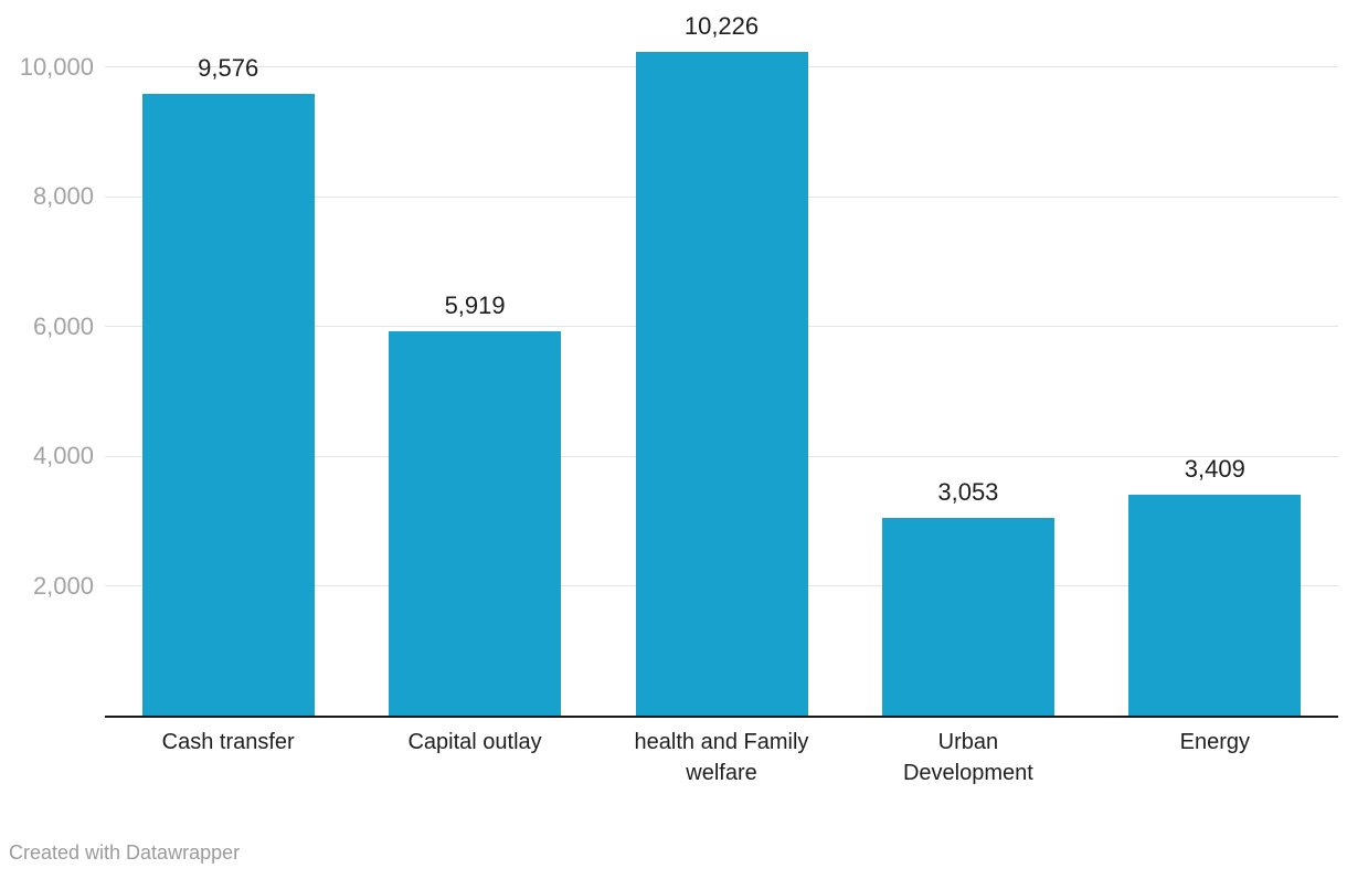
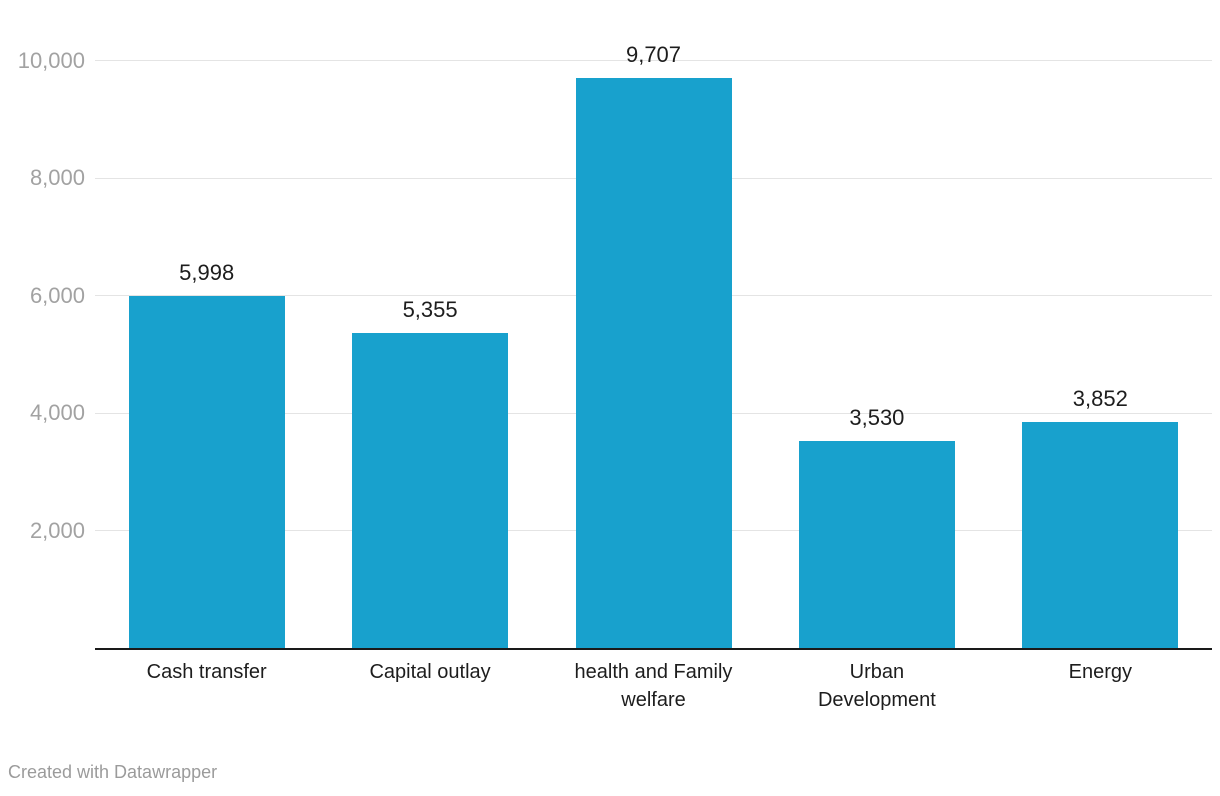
Cash transfer: 9,576 -> 5,998
Capital outlay: 5,919 -> 5,355
health and Family welfare: 10,226 -> 9,707
Urban Development: 3,053 -> 3,530
Energy: 3,409 -> 3,852
